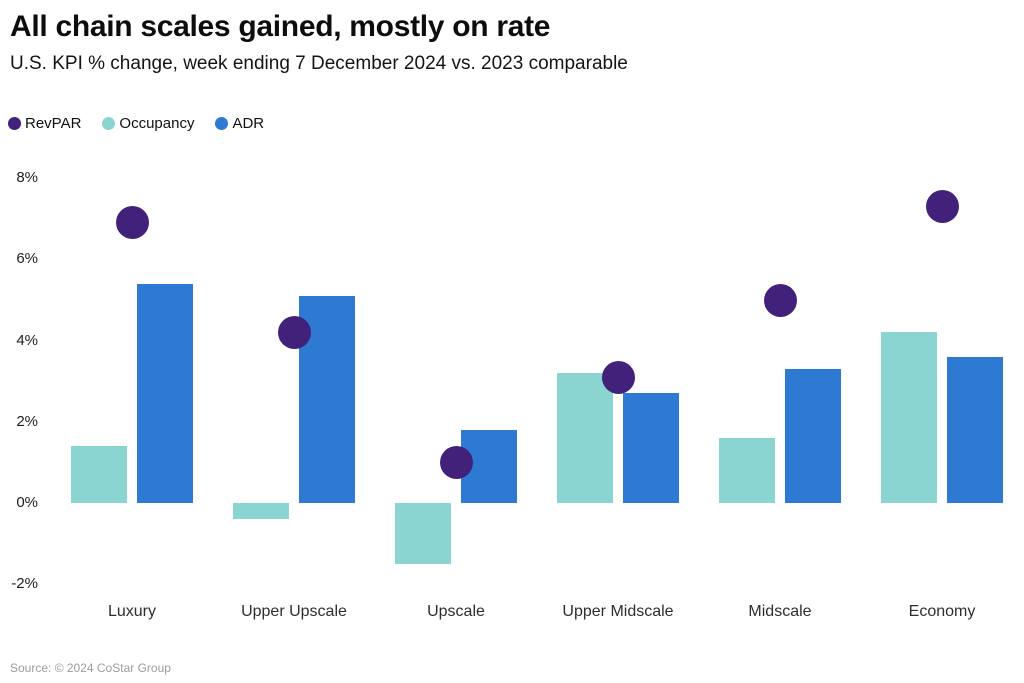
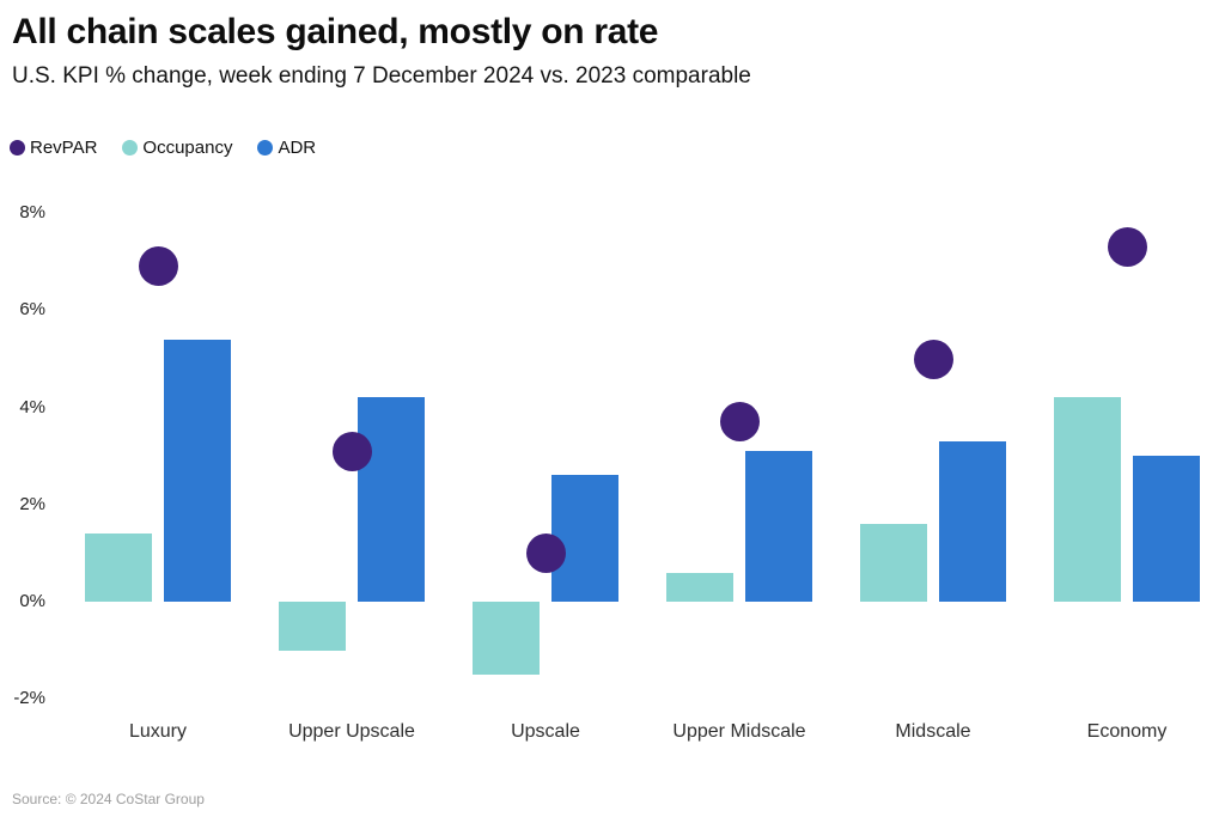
RevPAR/Upper Upscale: 4.2% -> 3.1%
Occupancy/Upper Upscale: -0.4% -> -1.0%
ADR/Upper Upscale: 5.1% -> 4.2%
ADR/Upscale: 1.8% -> 2.6%
RevPAR/Upper Midscale: 3.1% -> 3.7%
Occupancy/Upper Midscale: 3.2% -> 0.6%
ADR/Upper Midscale: 2.7% -> 3.1%
ADR/Economy: 3.6% -> 3.0%
